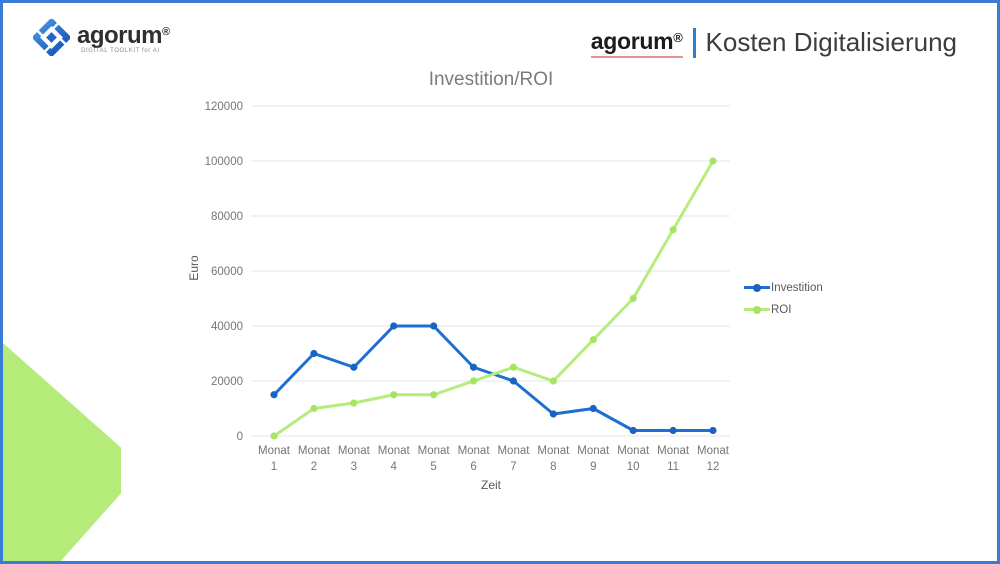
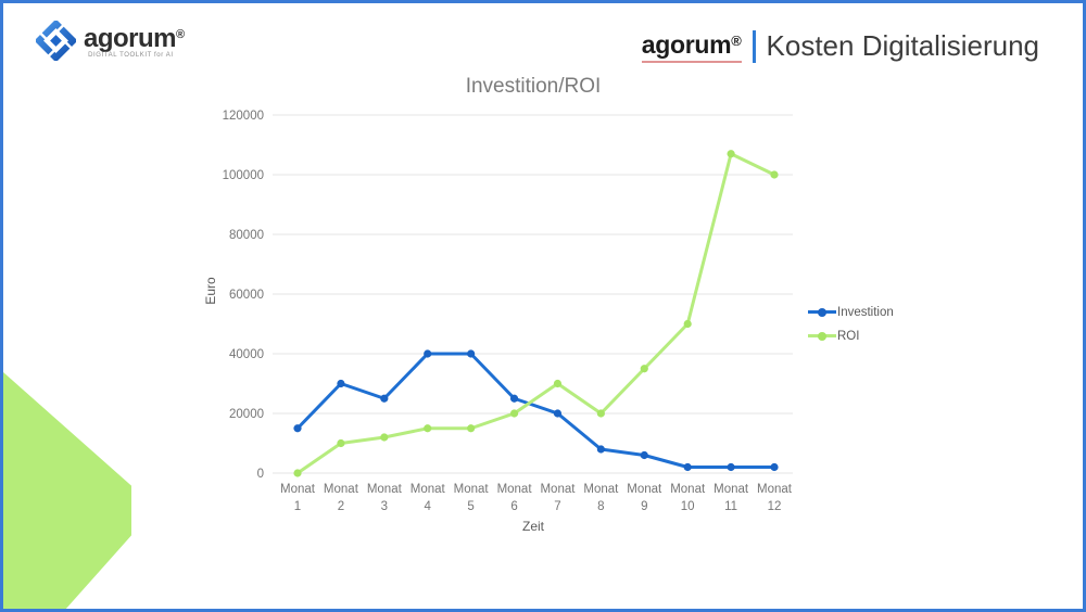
ROI/Monat 7: 25000 -> 30000
Investition/Monat 9: 10000 -> 6000
ROI/Monat 11: 75000 -> 107000
